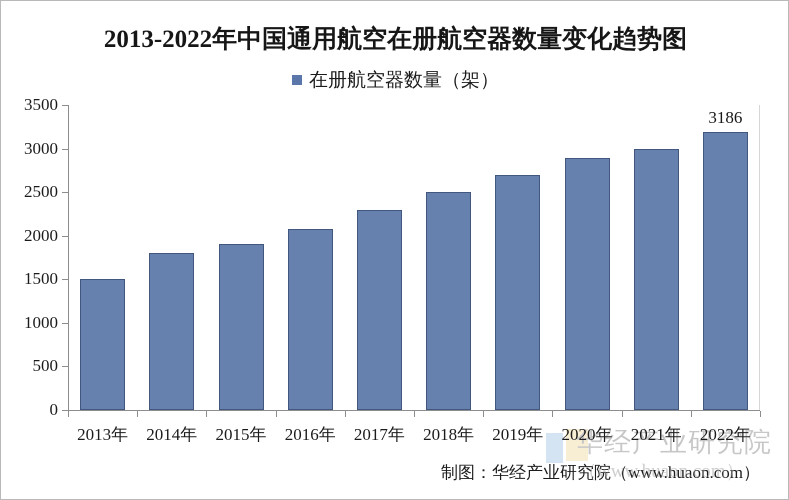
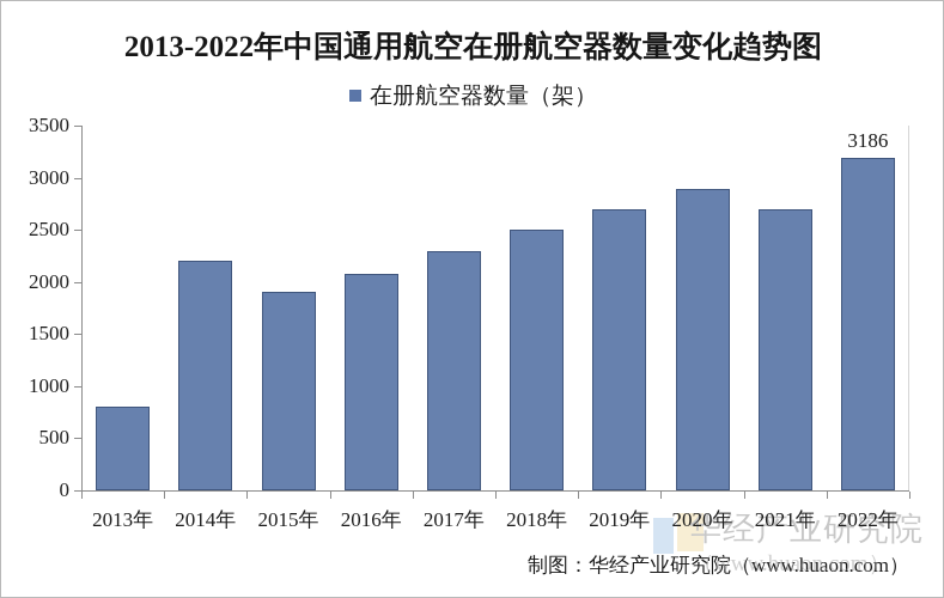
2013年: 1500 -> 800
2014年: 1800 -> 2200
2021年: 3000 -> 2700
